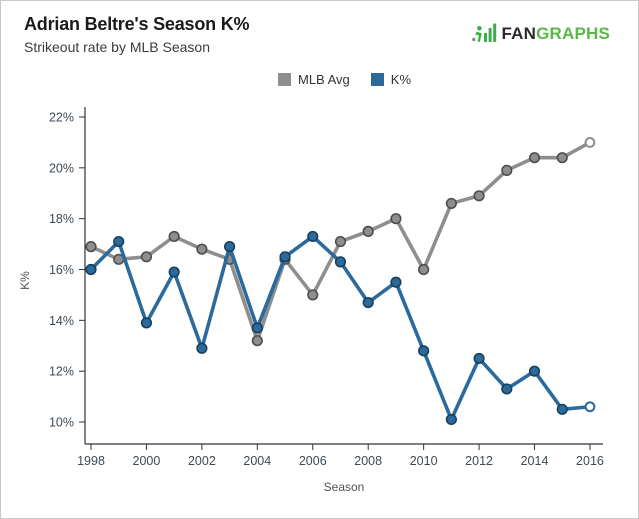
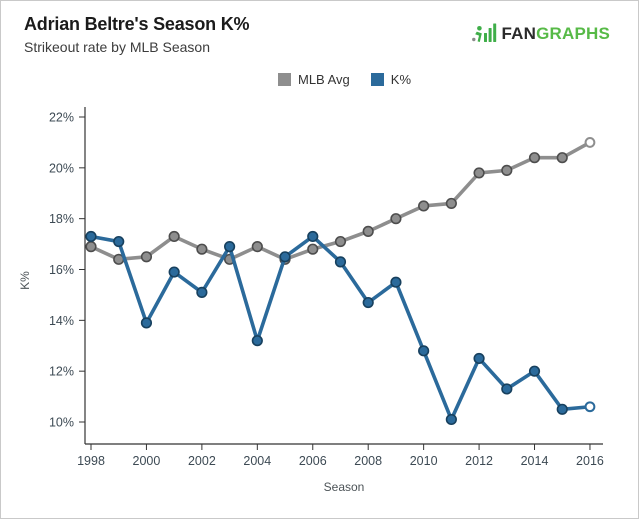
K%/1998: 16.0% -> 17.3%
K%/2002: 12.9% -> 15.1%
MLB Avg/2004: 13.2% -> 16.9%
K%/2004: 13.7% -> 13.2%
MLB Avg/2006: 15.0% -> 16.8%
MLB Avg/2010: 16.0% -> 18.5%
MLB Avg/2012: 18.9% -> 19.8%
